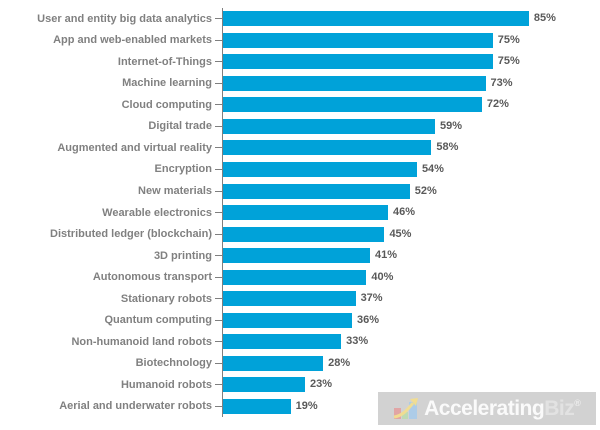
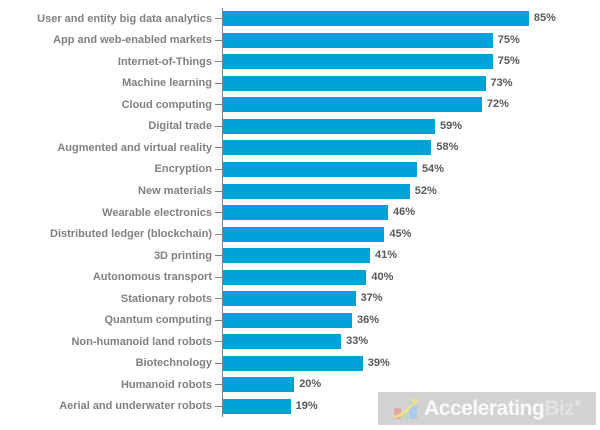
Biotechnology: 28% -> 39%
Humanoid robots: 23% -> 20%
